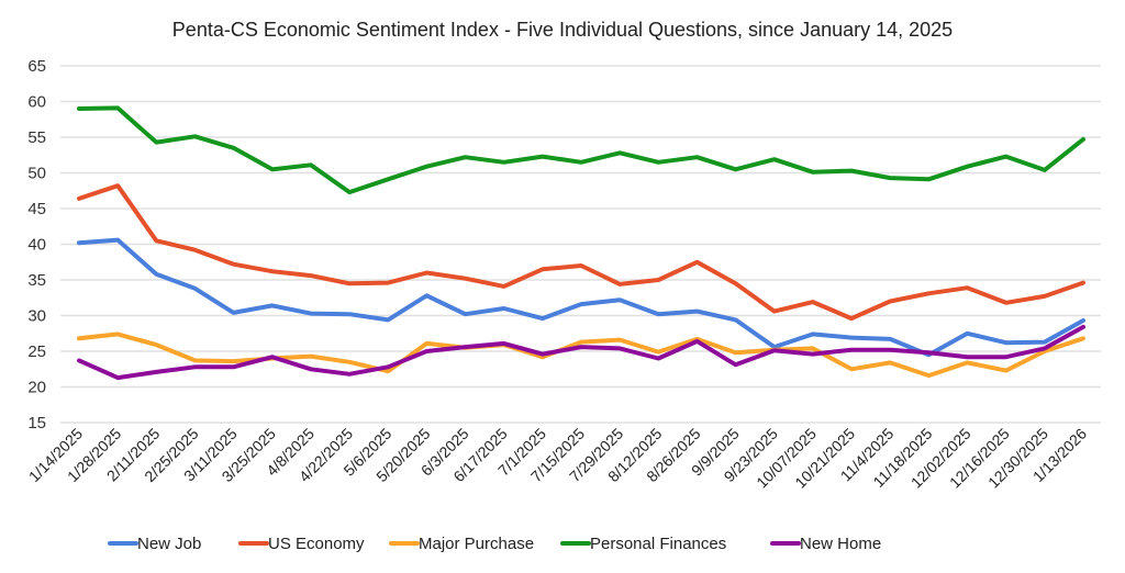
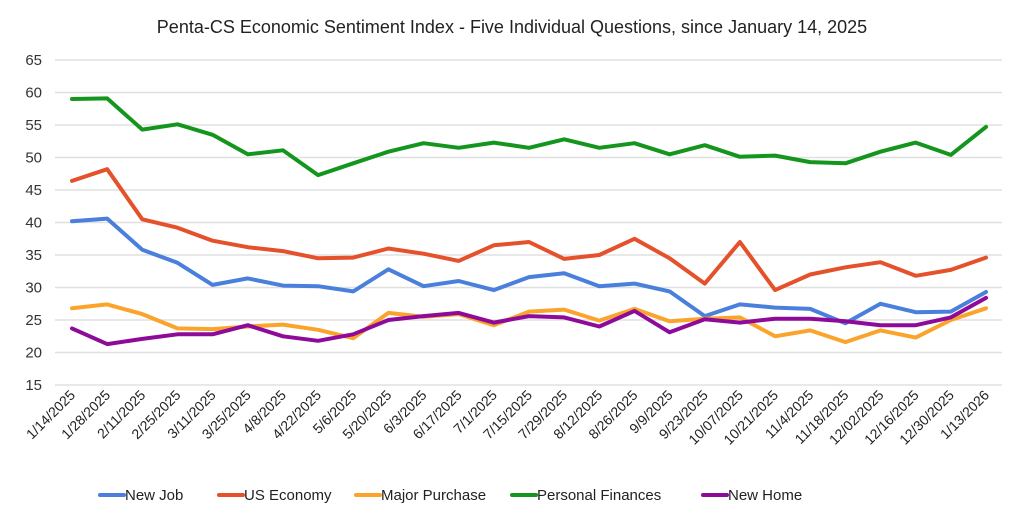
US Economy/10/07/2025: 32 -> 37
